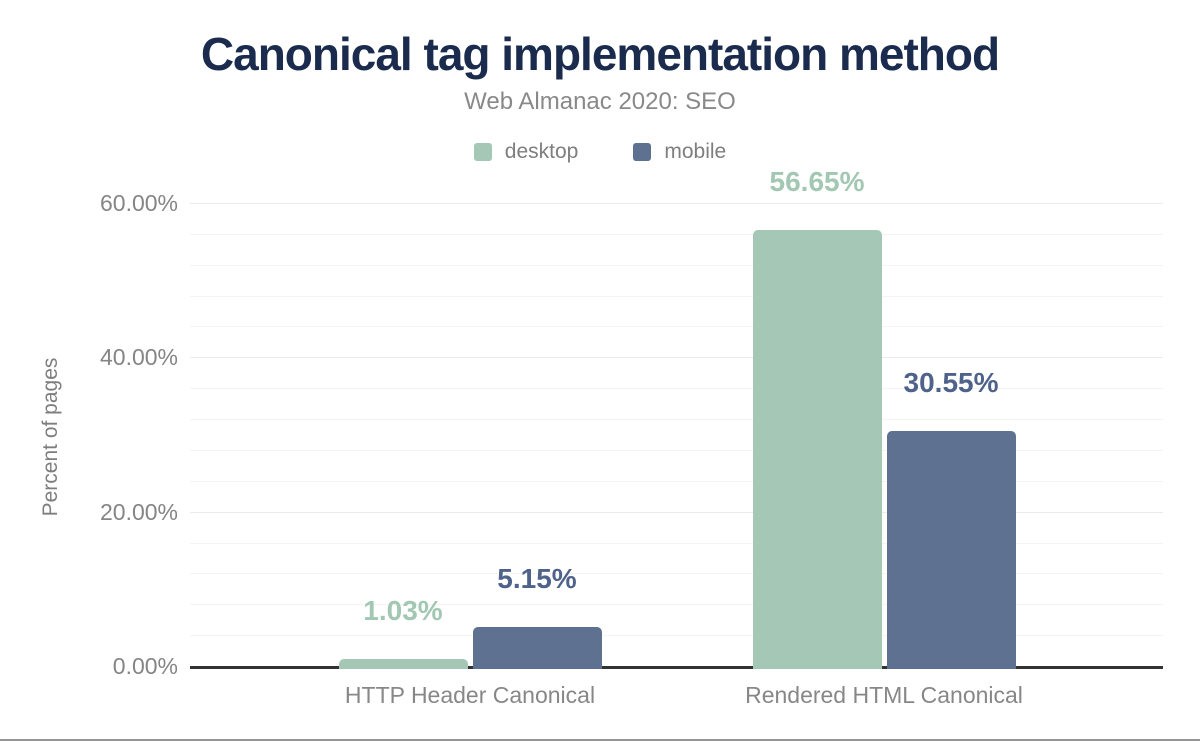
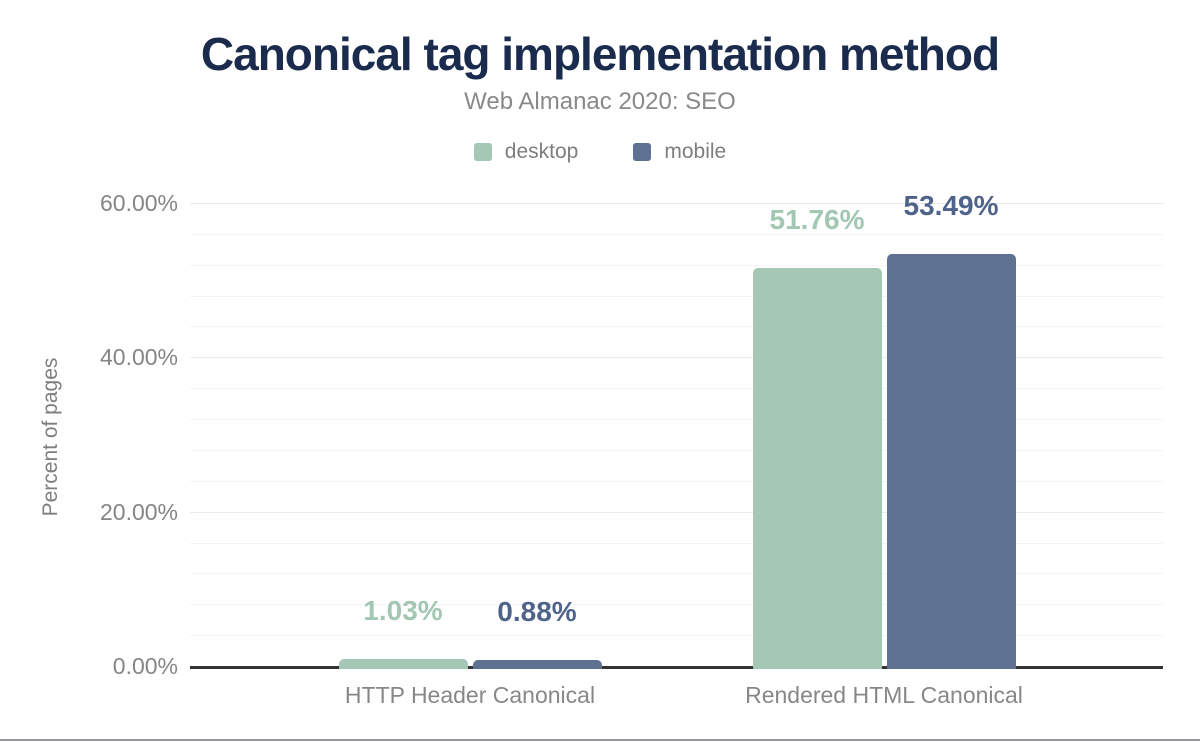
mobile/HTTP Header Canonical: 5.15% -> 0.88%
desktop/Rendered HTML Canonical: 56.65% -> 51.76%
mobile/Rendered HTML Canonical: 30.55% -> 53.49%
